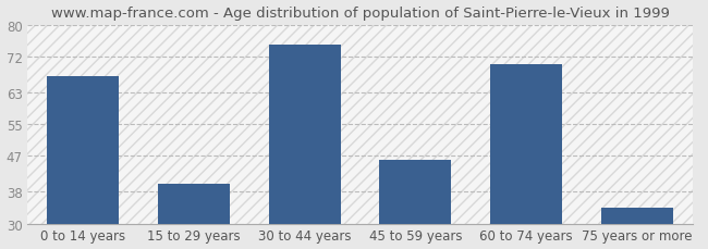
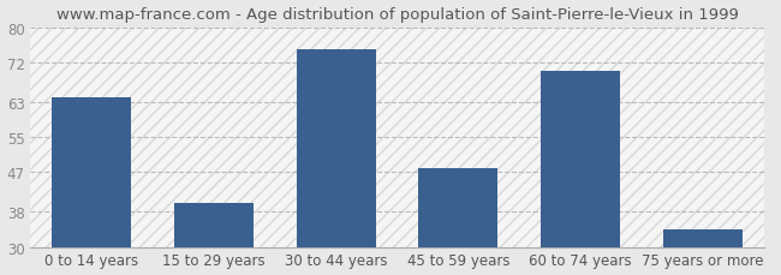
0 to 14 years: 67 -> 64
45 to 59 years: 46 -> 48
